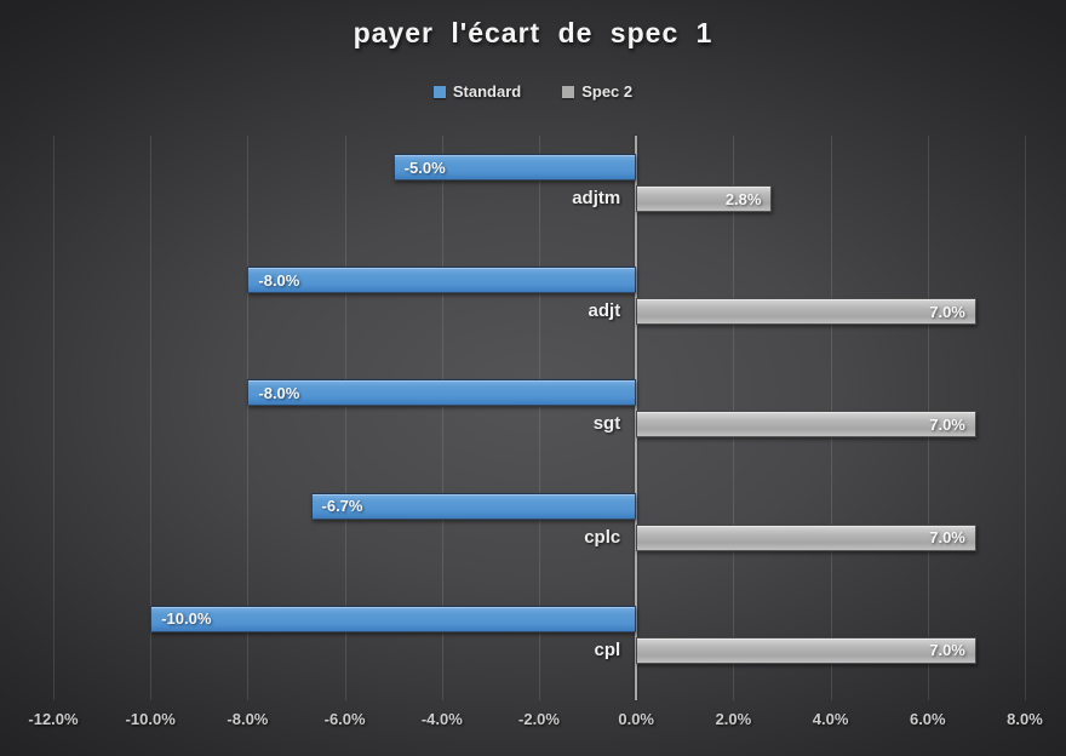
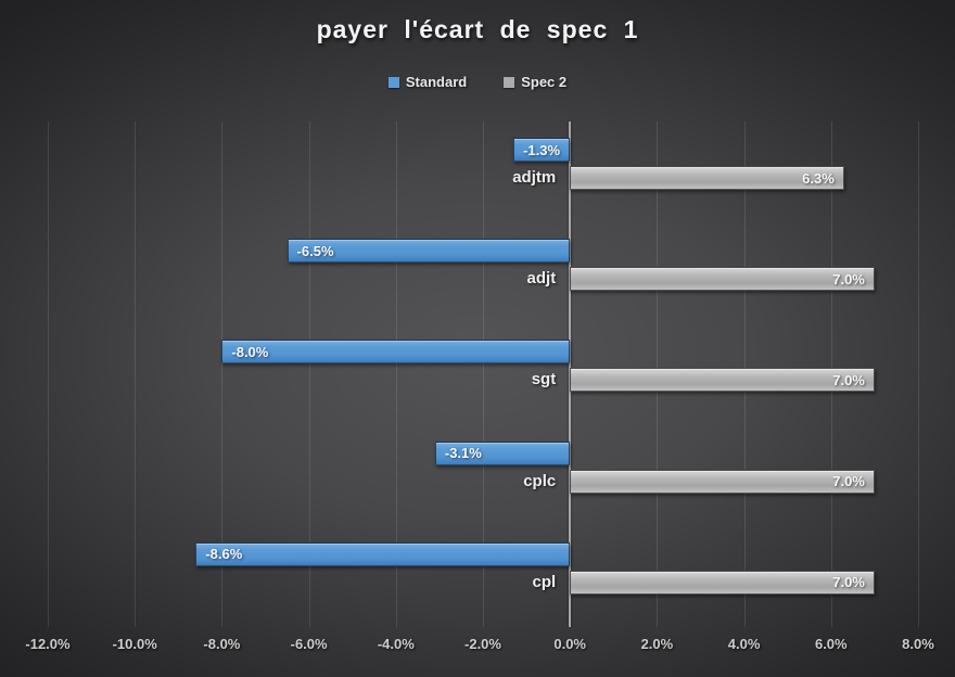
Standard/adjtm: -5.0% -> -1.3%
Spec 2/adjtm: 2.8% -> 6.3%
Standard/adjt: -8.0% -> -6.5%
Standard/cplc: -6.7% -> -3.1%
Standard/cpl: -10.0% -> -8.6%
